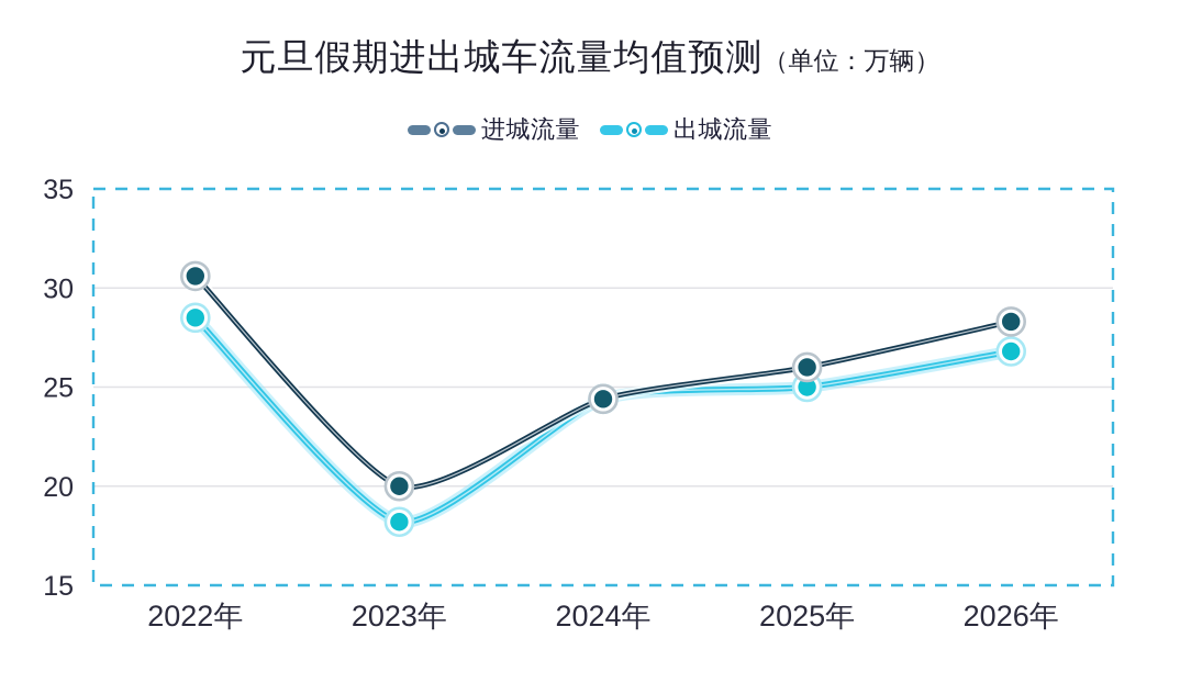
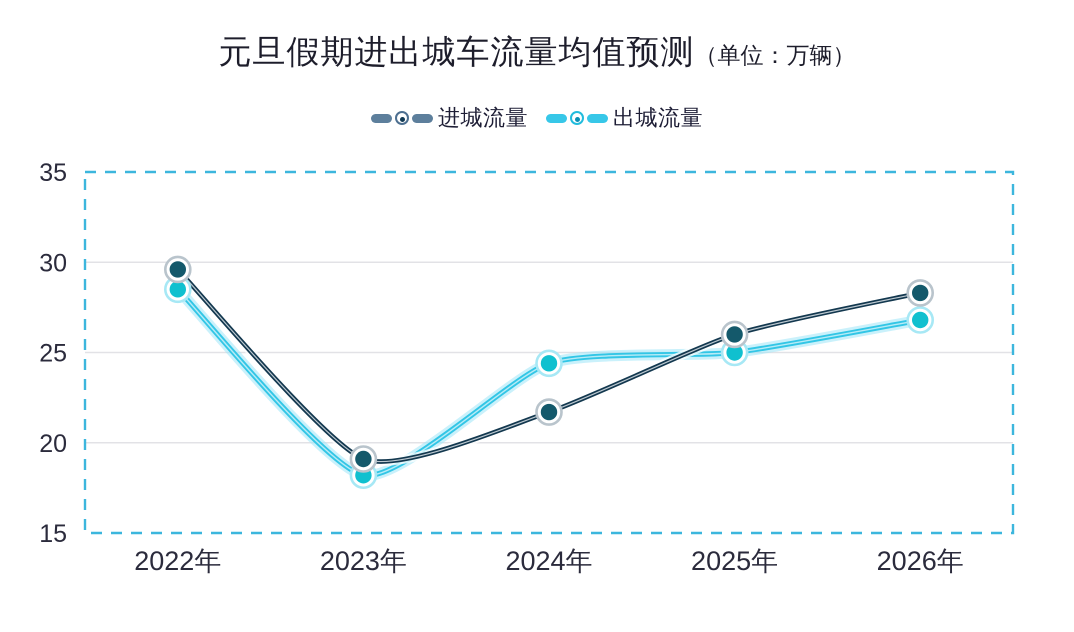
进城流量/2022年: 30.6 -> 29.6
进城流量/2023年: 20.0 -> 19.1
进城流量/2024年: 24.4 -> 21.7
